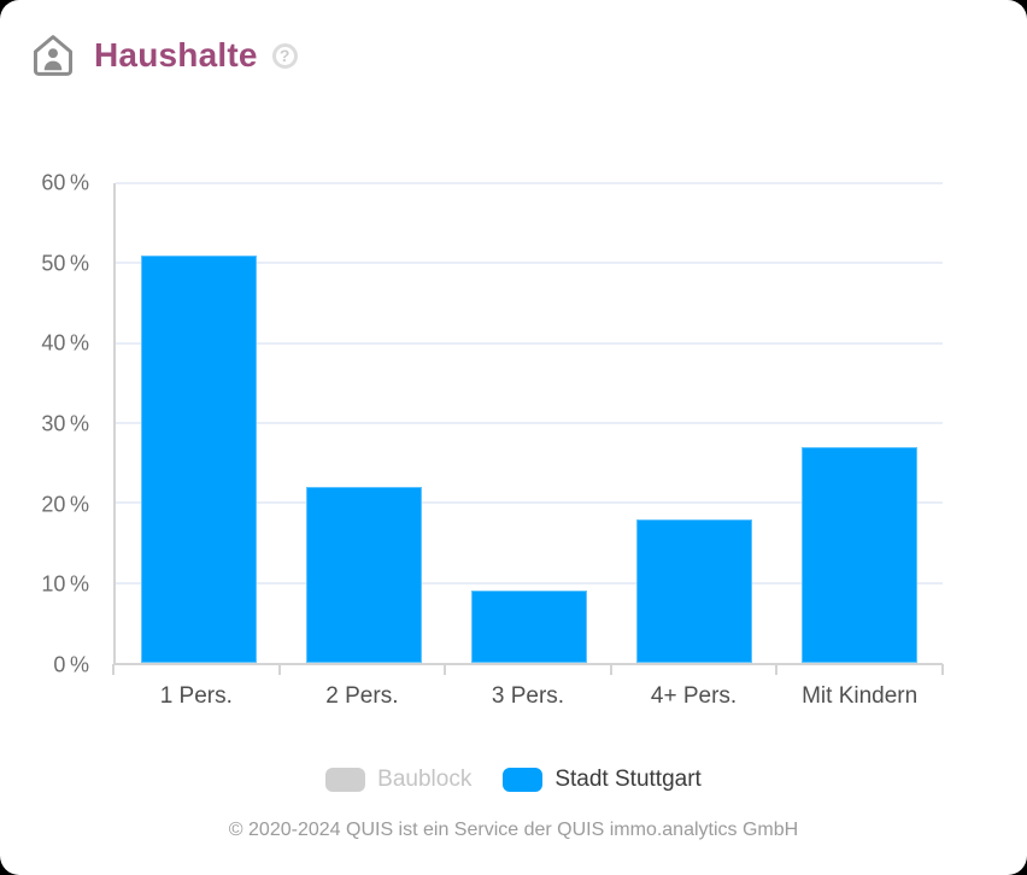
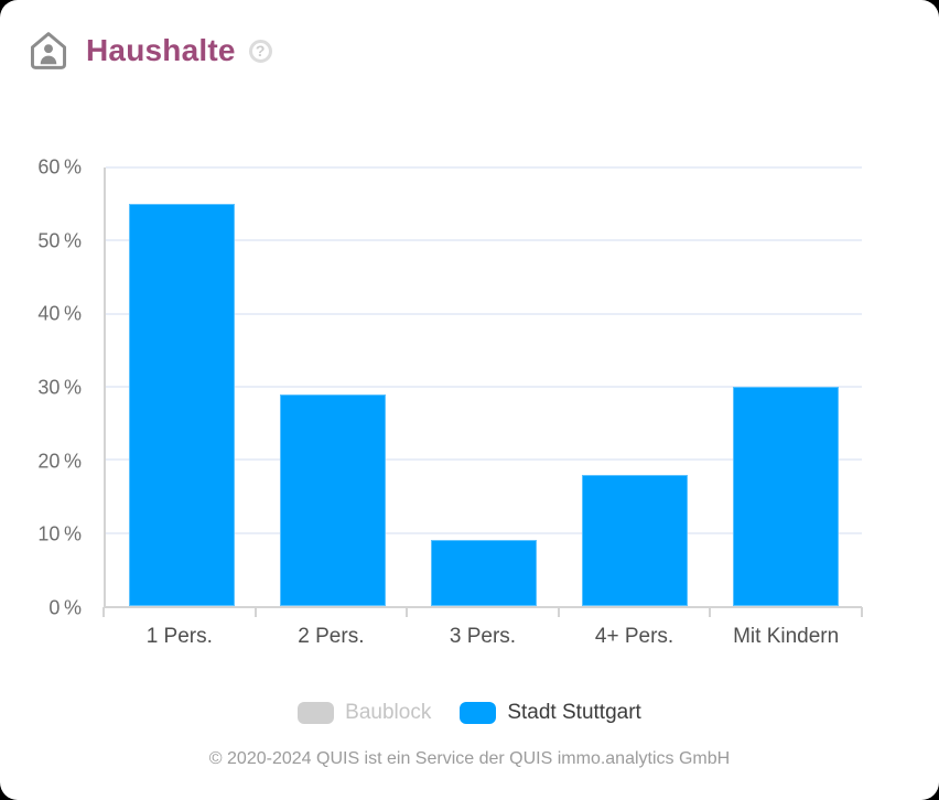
1 Pers.: 51% -> 55%
2 Pers.: 22% -> 29%
Mit Kindern: 27% -> 30%
